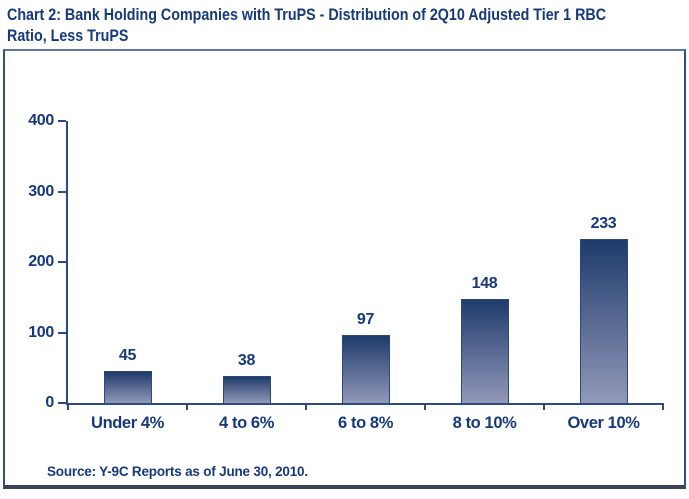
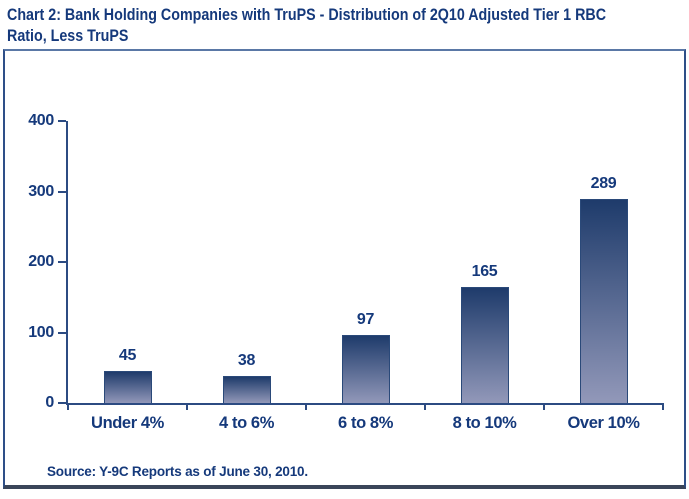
8 to 10%: 148 -> 165
Over 10%: 233 -> 289
